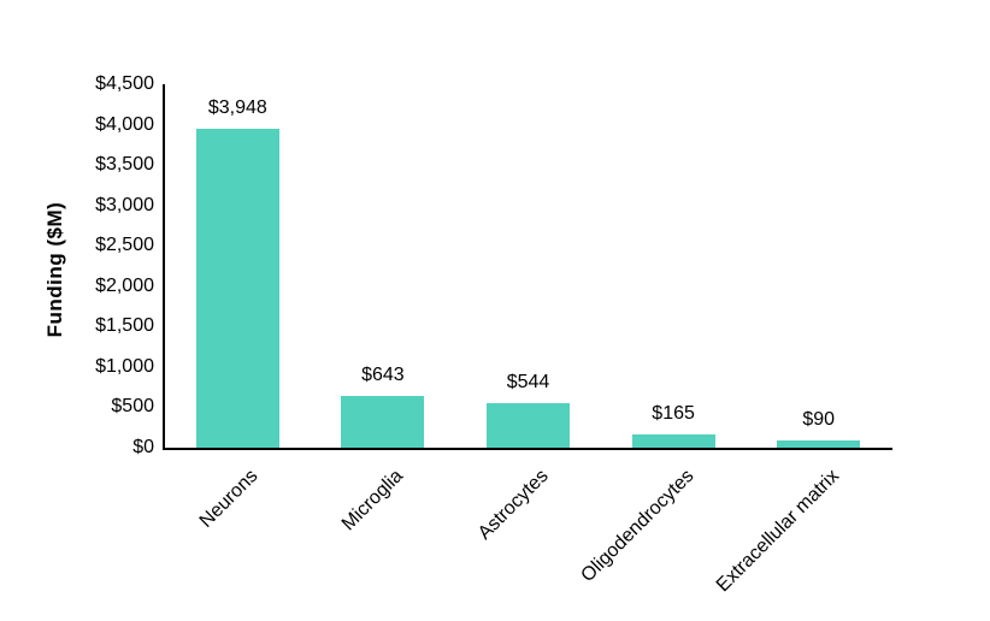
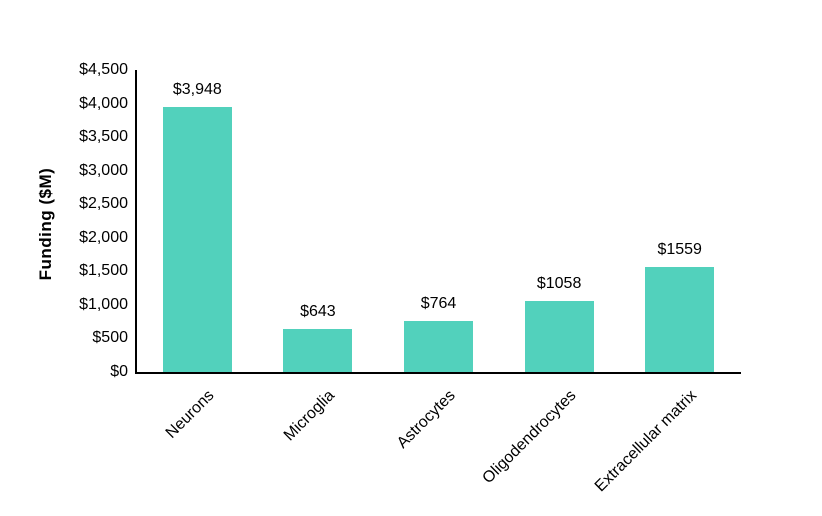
Astrocytes: $544 -> $764
Oligodendrocytes: $165 -> $1058
Extracellular matrix: $90 -> $1559
